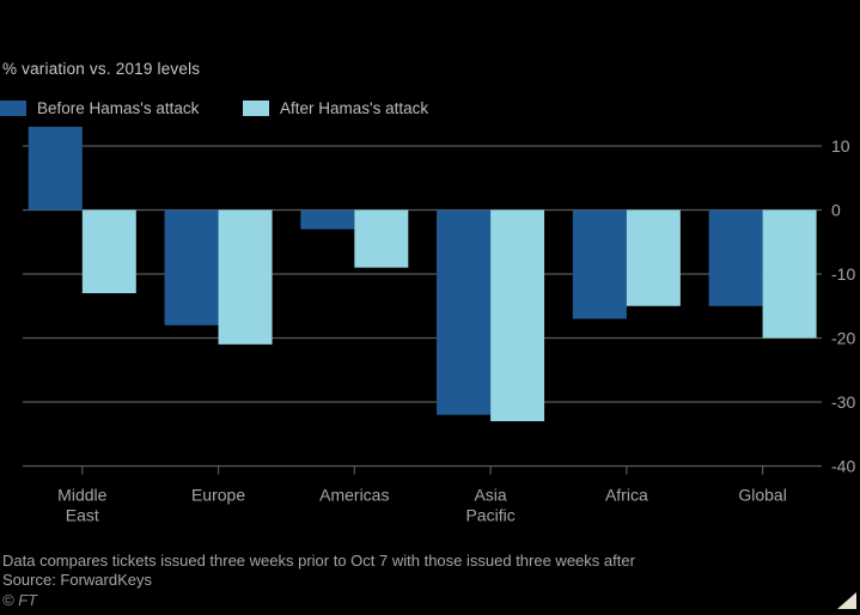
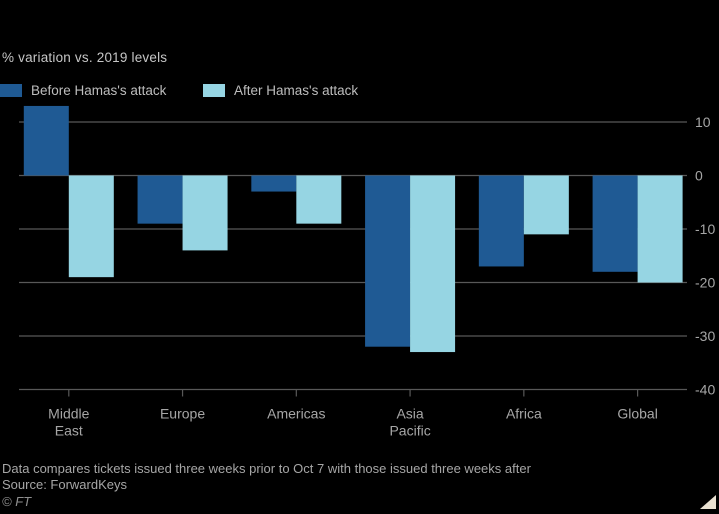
After Hamas's attack/Middle East: -13 -> -19
Before Hamas's attack/Europe: -18 -> -9
After Hamas's attack/Europe: -21 -> -14
After Hamas's attack/Africa: -15 -> -11
Before Hamas's attack/Global: -15 -> -18
